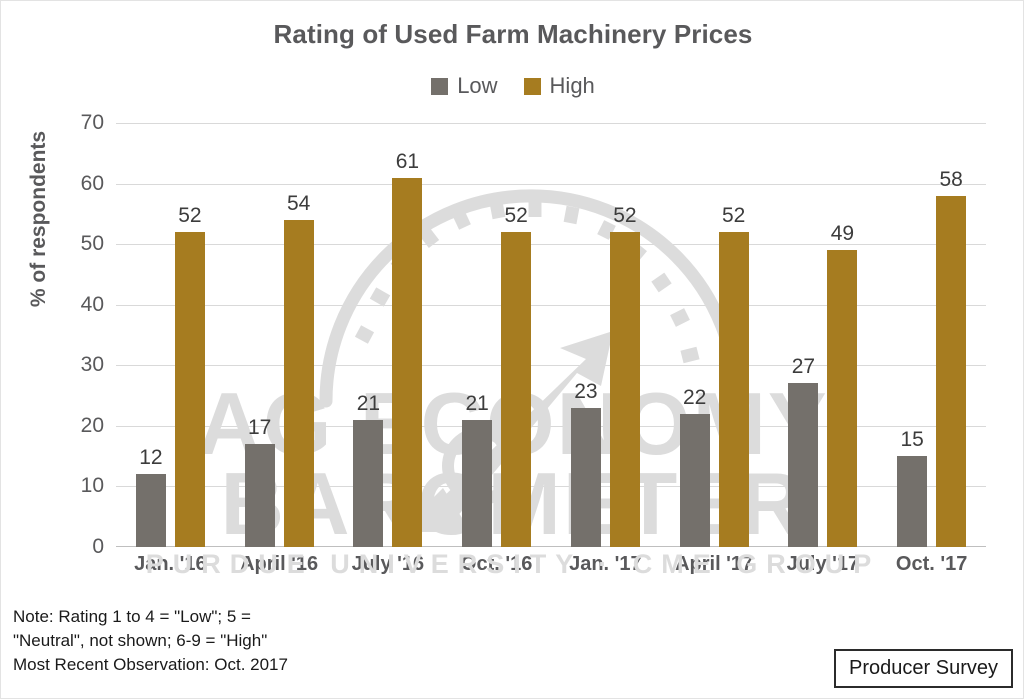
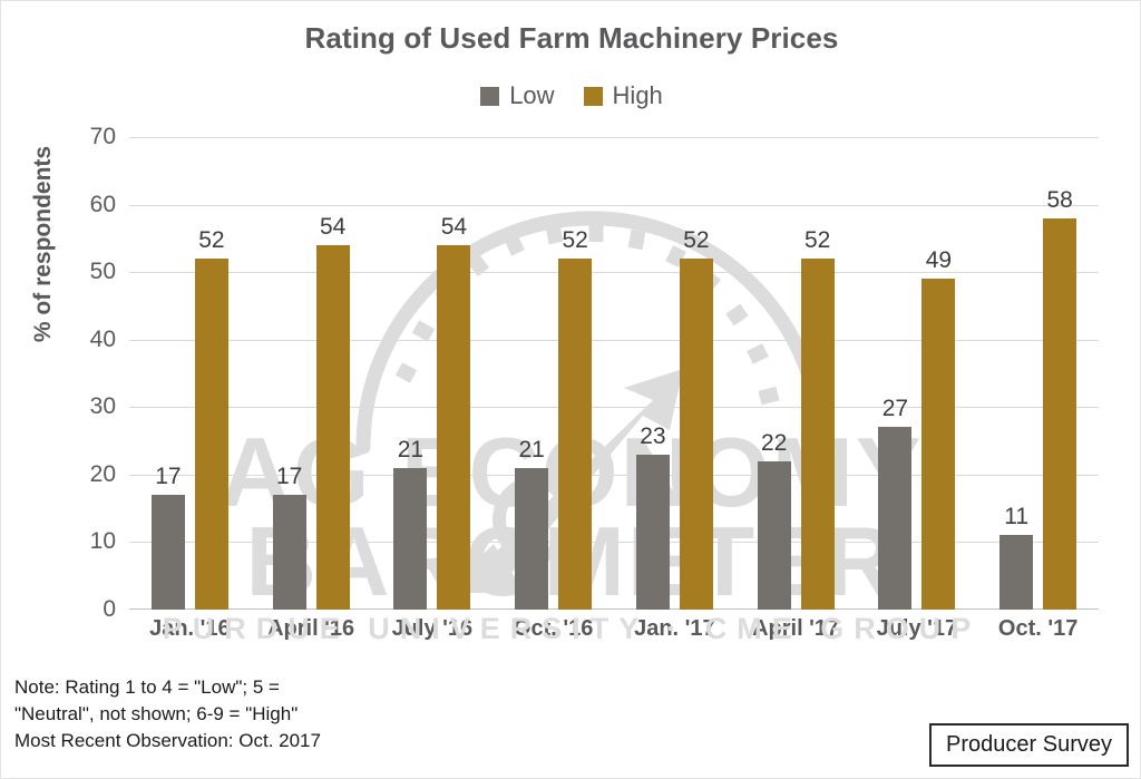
Low/Jan. '16: 12 -> 17
High/July '16: 61 -> 54
Low/Oct. '17: 15 -> 11
